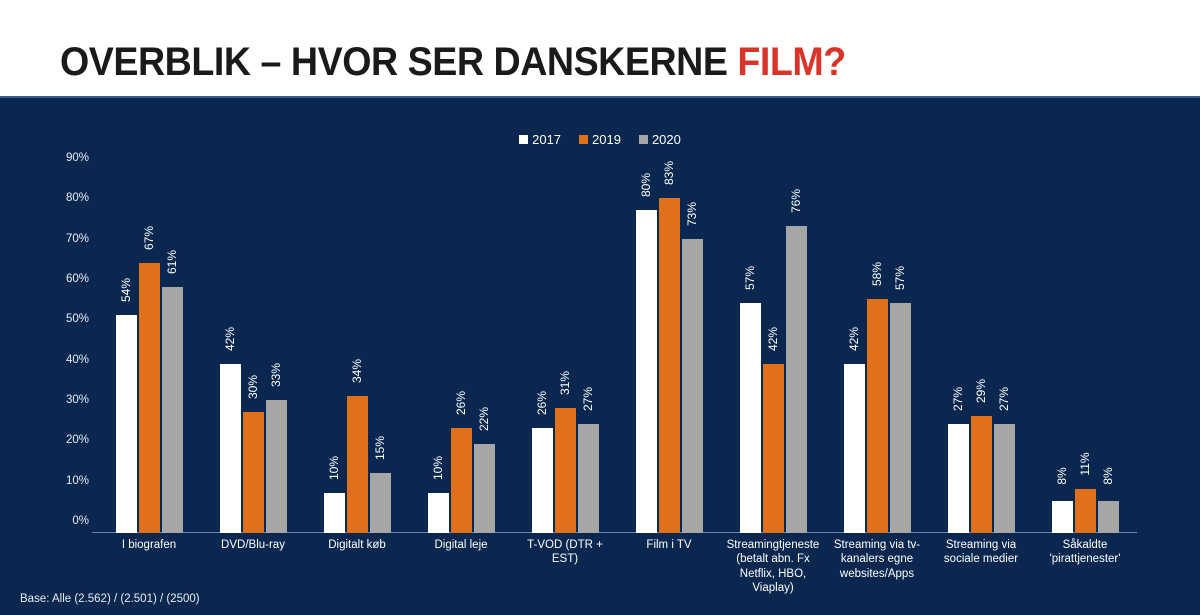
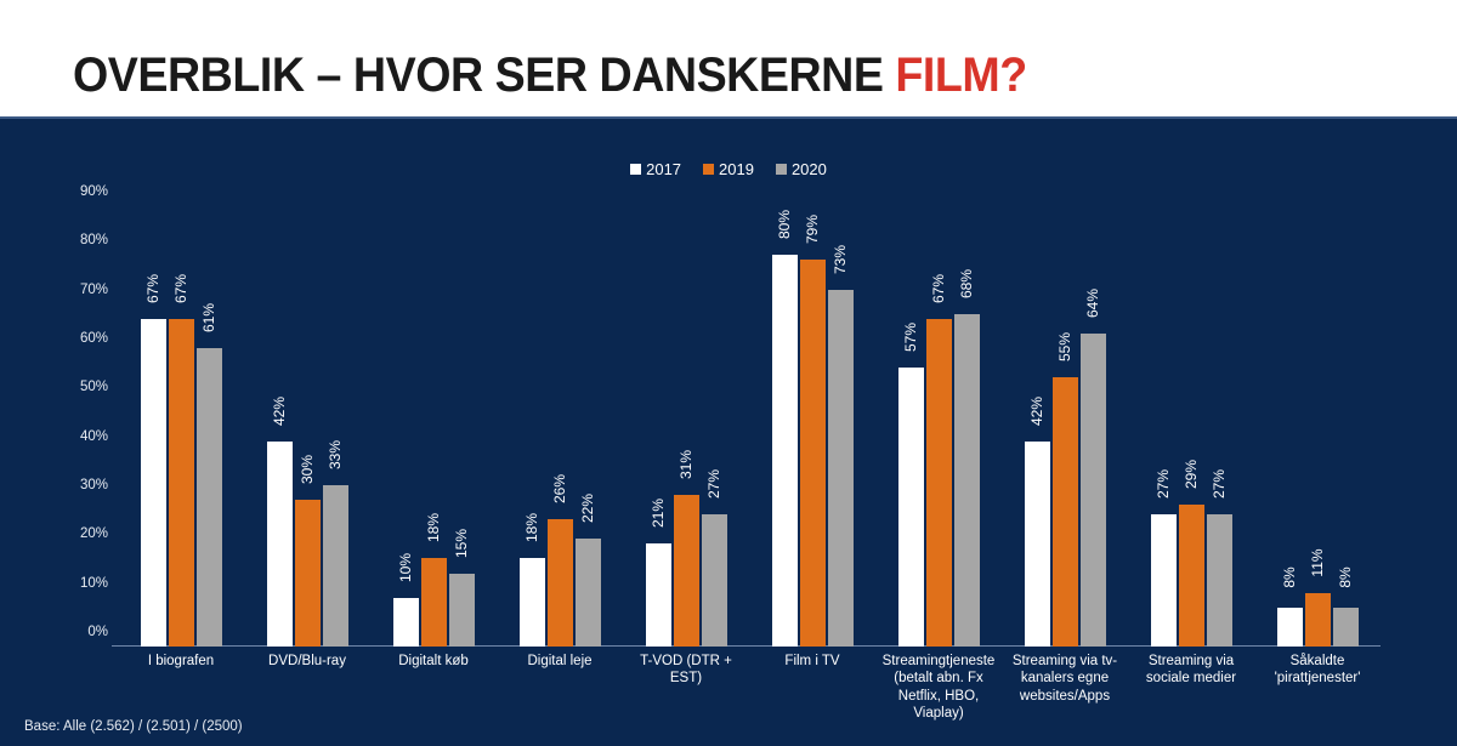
2017/I biografen: 54% -> 67%
2019/Digitalt køb: 34% -> 18%
2017/Digital leje: 10% -> 18%
2017/T-VOD (DTR + EST): 26% -> 21%
2019/Film i TV: 83% -> 79%
2019/Streamingtjeneste (betalt abn. Fx Netflix, HBO, Viaplay): 42% -> 67%
2020/Streamingtjeneste (betalt abn. Fx Netflix, HBO, Viaplay): 76% -> 68%
2019/Streaming via tv-kanalers egne websites/Apps: 58% -> 55%
2020/Streaming via tv-kanalers egne websites/Apps: 57% -> 64%
